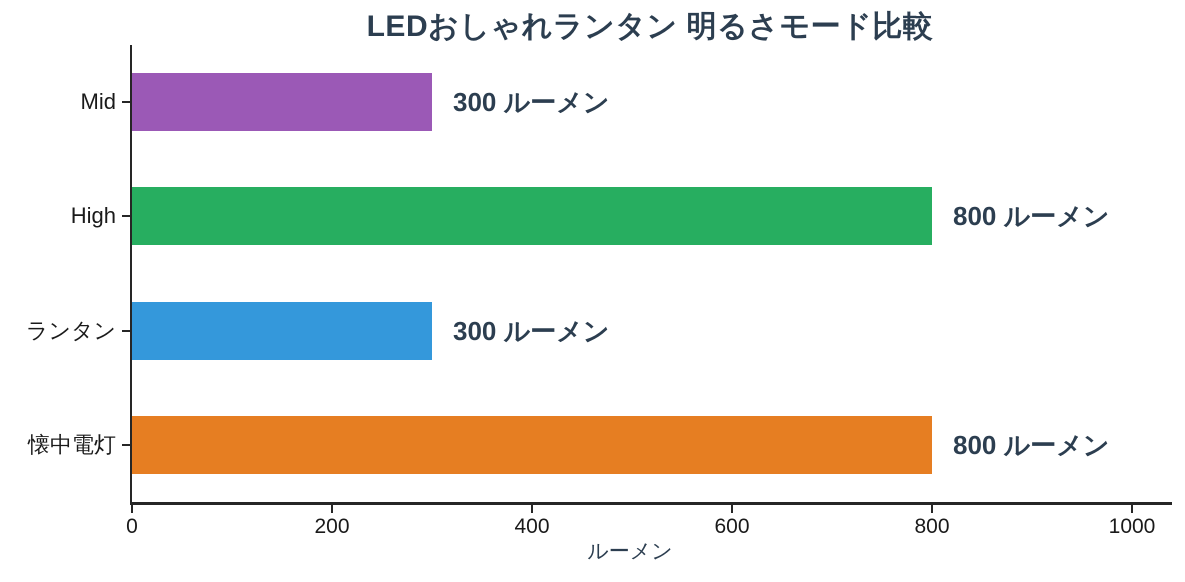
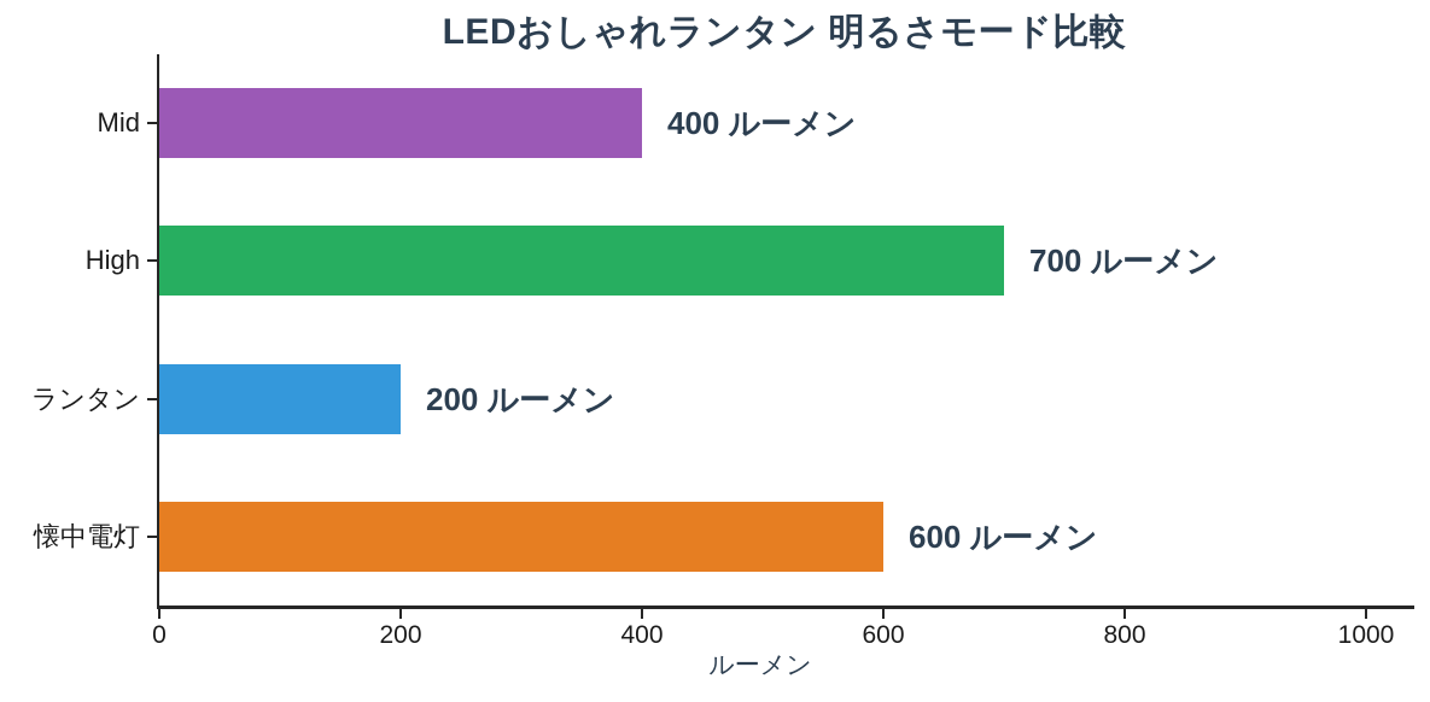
Mid: 300 -> 400
High: 800 -> 700
ランタン: 300 -> 200
懐中電灯: 800 -> 600
